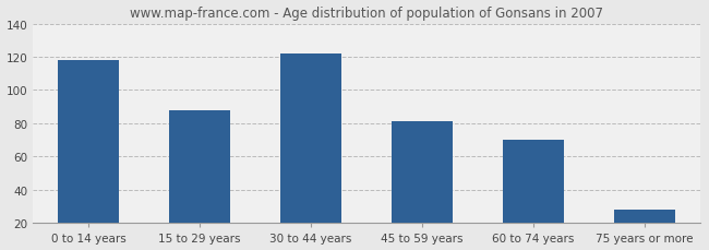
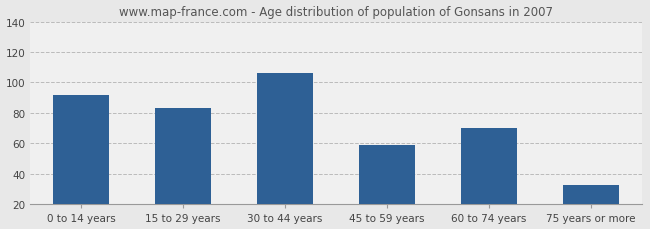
0 to 14 years: 118 -> 92
15 to 29 years: 88 -> 83
30 to 44 years: 122 -> 106
45 to 59 years: 81 -> 59
75 years or more: 28 -> 33
